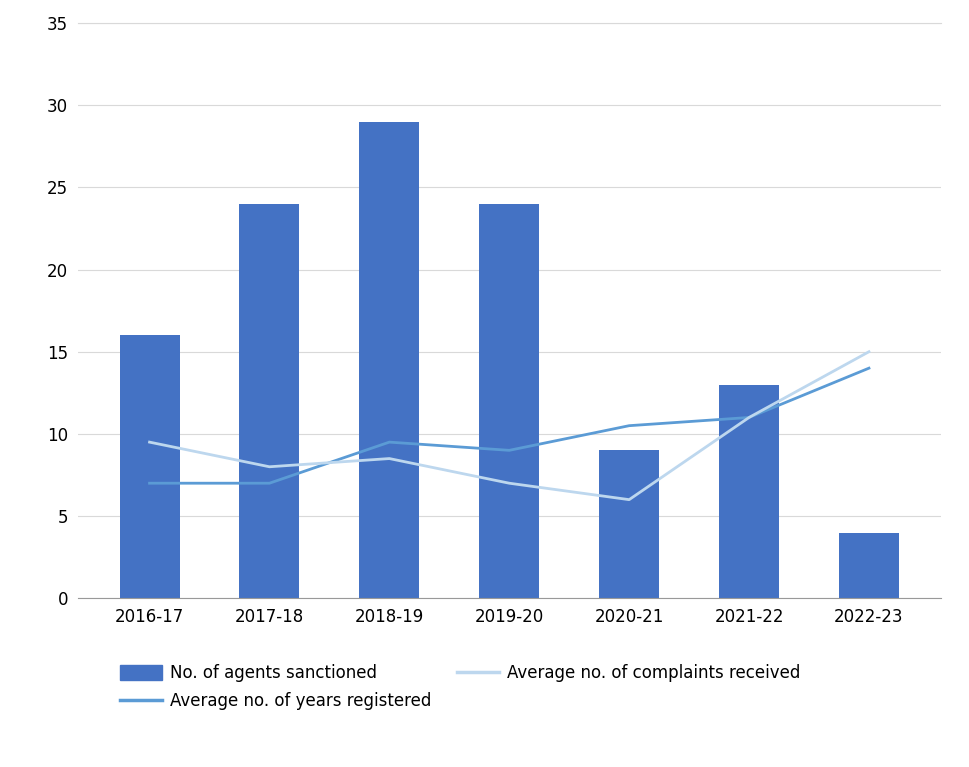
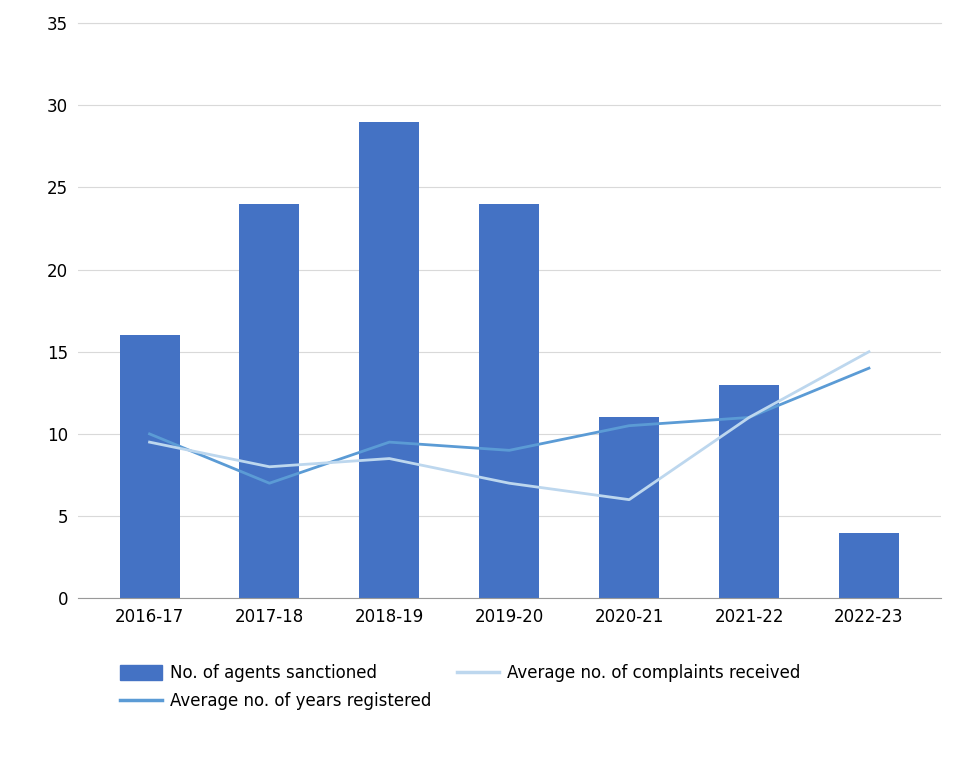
Average no. of years registered/2016-17: 7.0 -> 10.0
No. of agents sanctioned/2020-21: 9 -> 11
